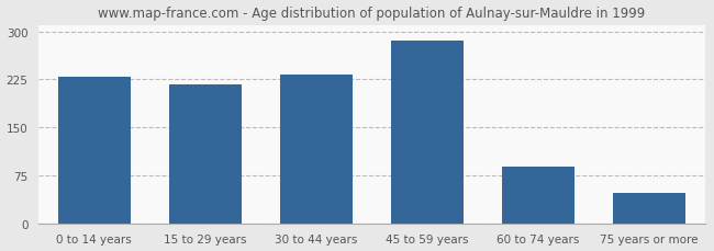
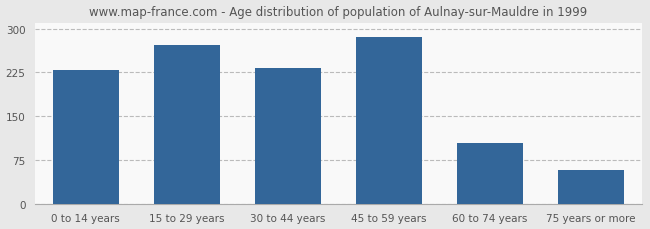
15 to 29 years: 218 -> 272
60 to 74 years: 88 -> 104
75 years or more: 47 -> 58
